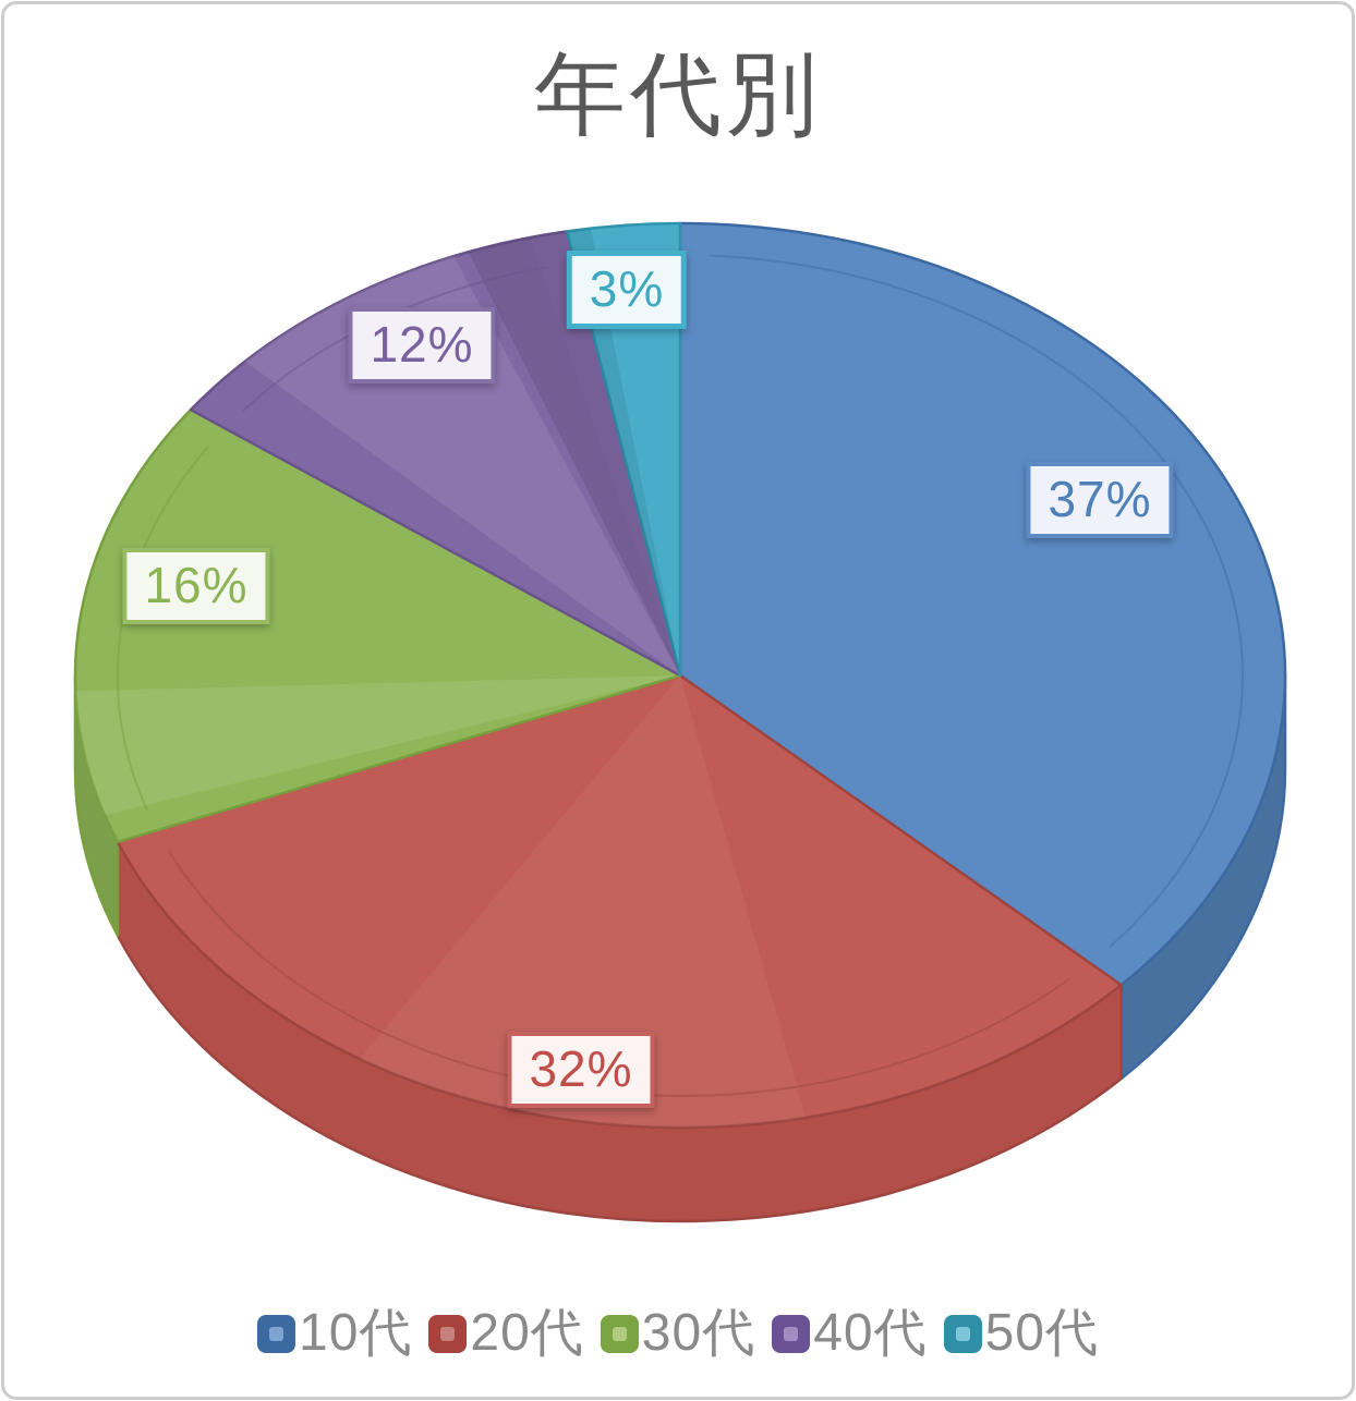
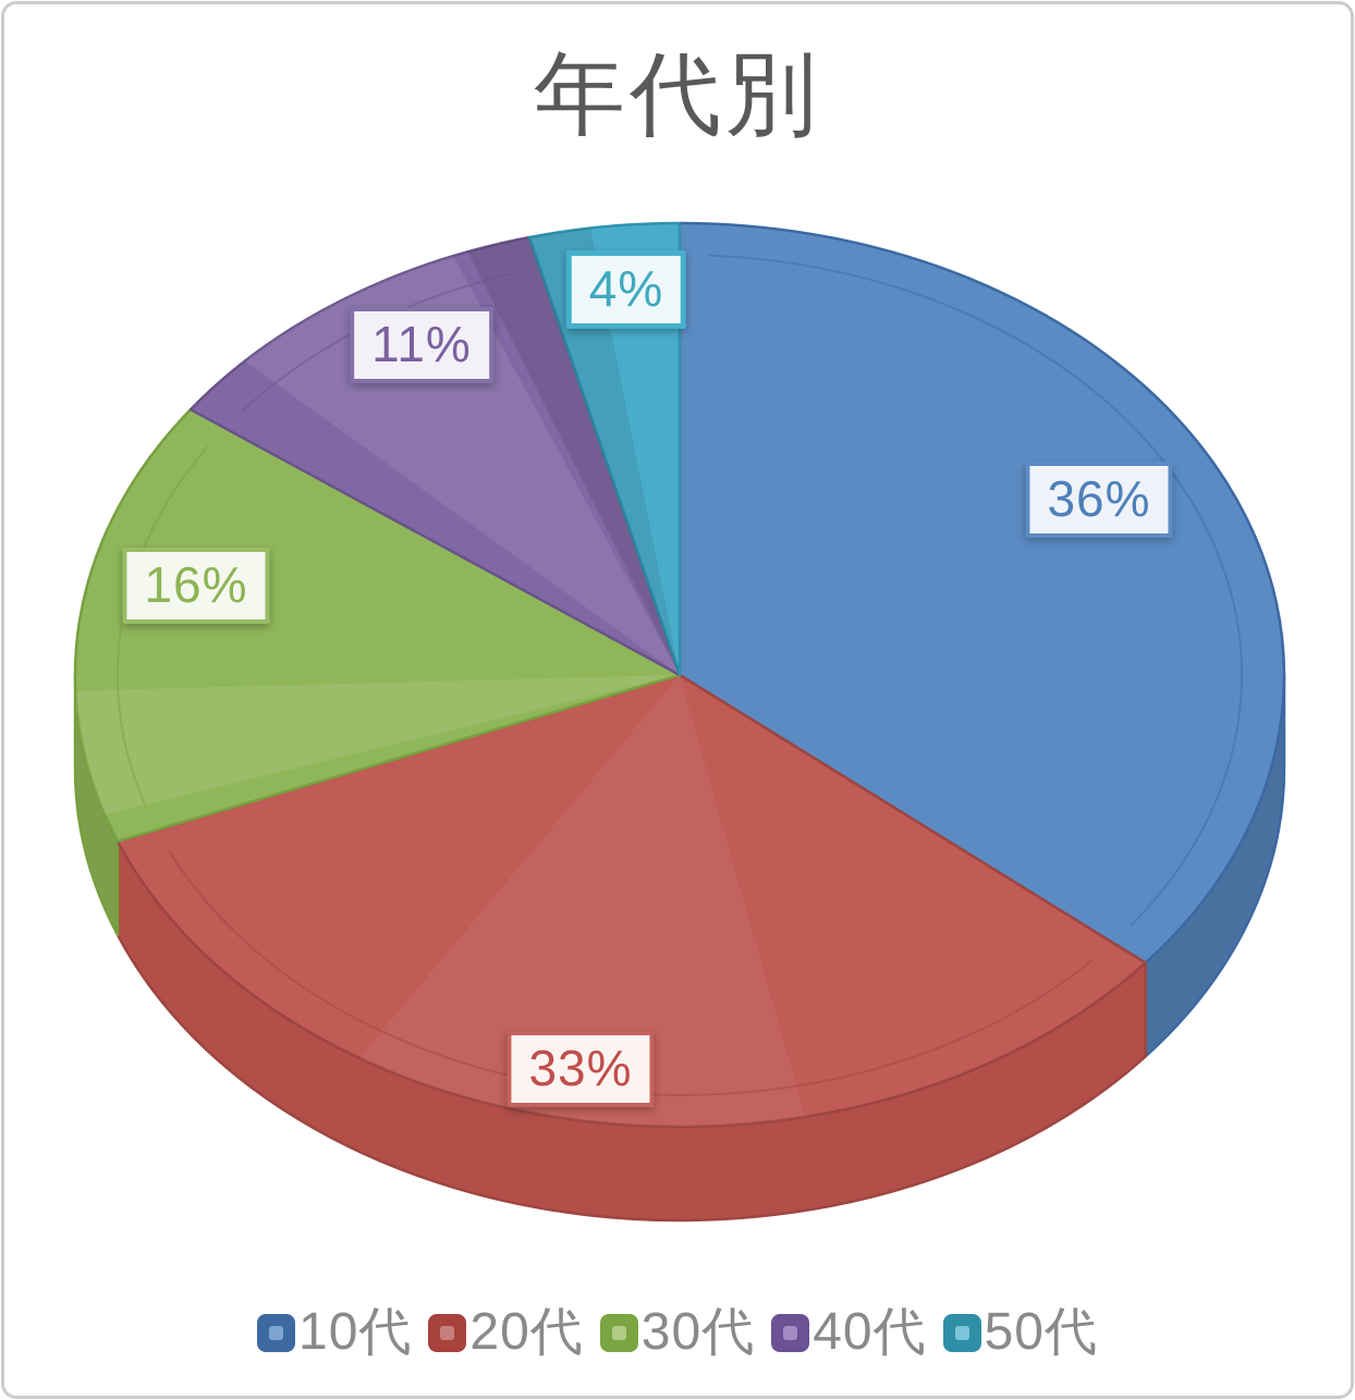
10代: 37% -> 36%
20代: 32% -> 33%
40代: 12% -> 11%
50代: 3% -> 4%
